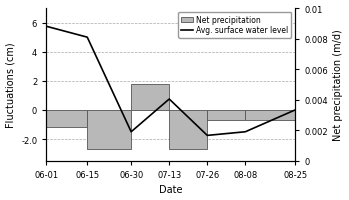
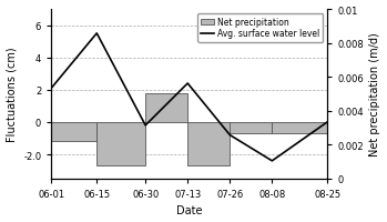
Avg. surface water level/06-01: 5.8 -> 2.1
Avg. surface water level/06-15: 5.0 -> 5.5
Avg. surface water level/06-30: -1.5 -> -0.2
Avg. surface water level/07-13: 0.8 -> 2.4
Avg. surface water level/07-26: -1.8 -> -0.8
Avg. surface water level/08-08: -1.5 -> -2.4
